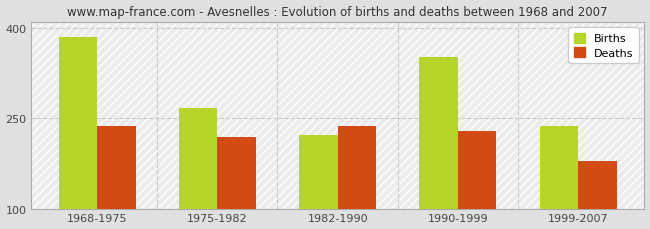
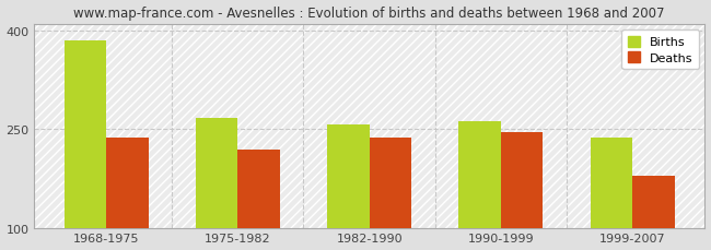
Births/1982-1990: 222 -> 258
Births/1990-1999: 352 -> 263
Deaths/1990-1999: 230 -> 245
